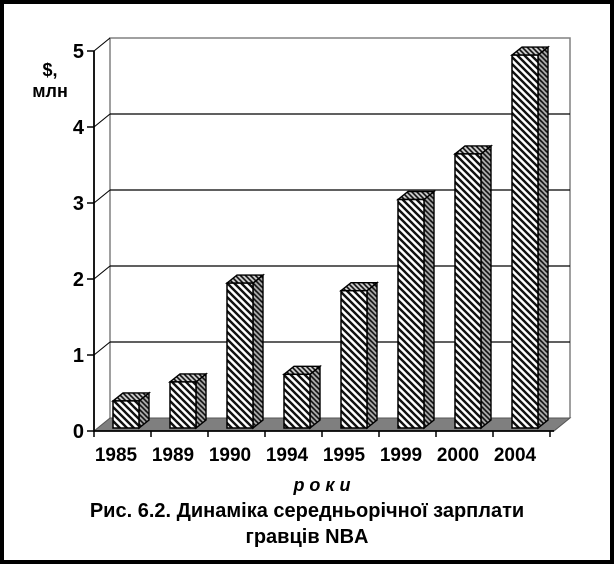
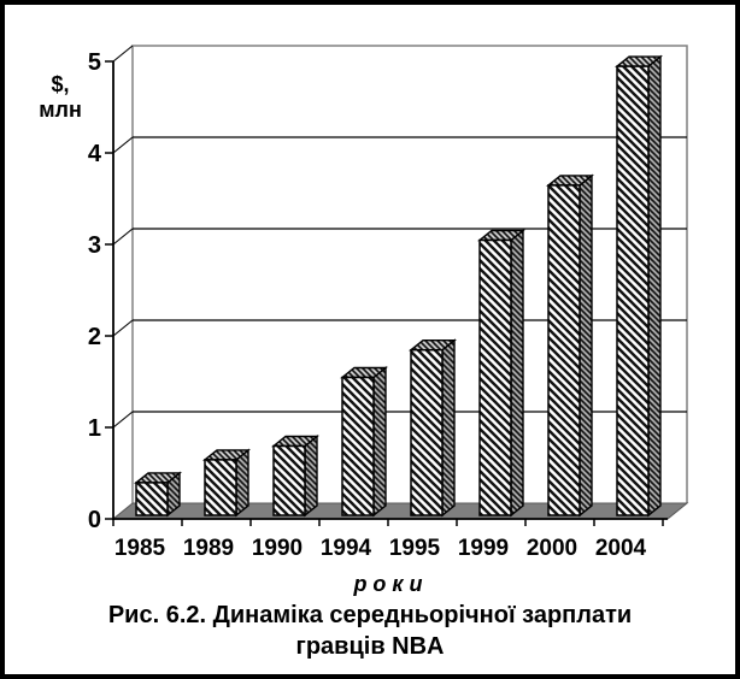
1990: 1.9 -> 0.8
1994: 0.7 -> 1.5
